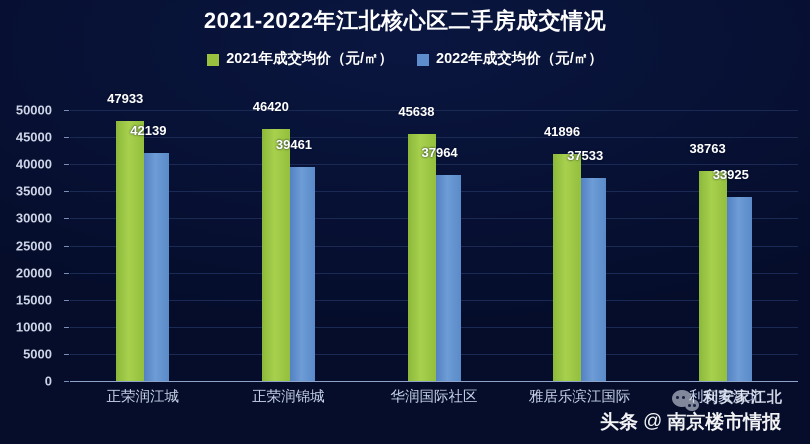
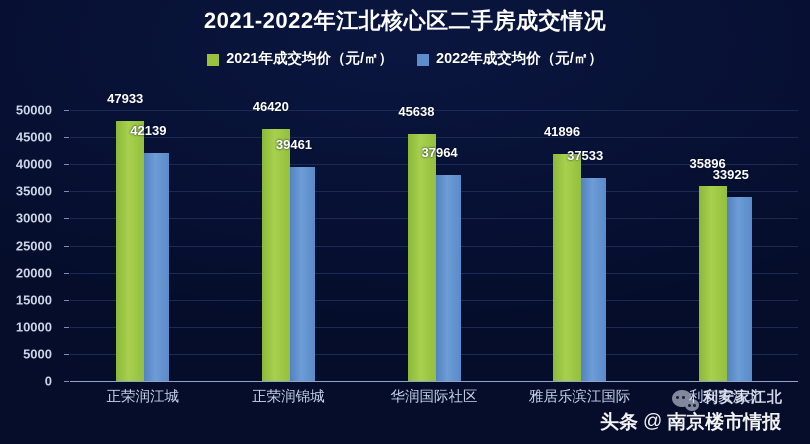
2021年成交均价（元/㎡）/利安家江北: 38763 -> 35896
